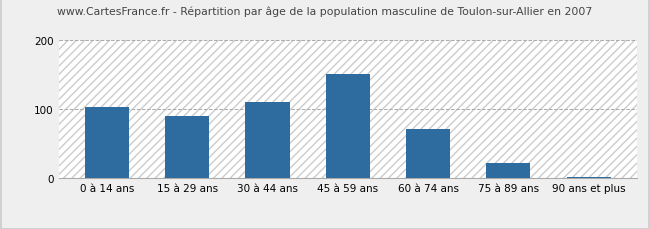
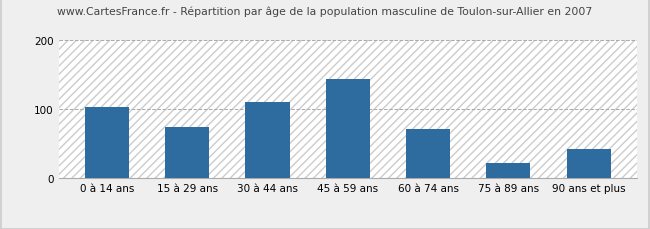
15 à 29 ans: 90 -> 74
45 à 59 ans: 152 -> 144
90 ans et plus: 2 -> 42
